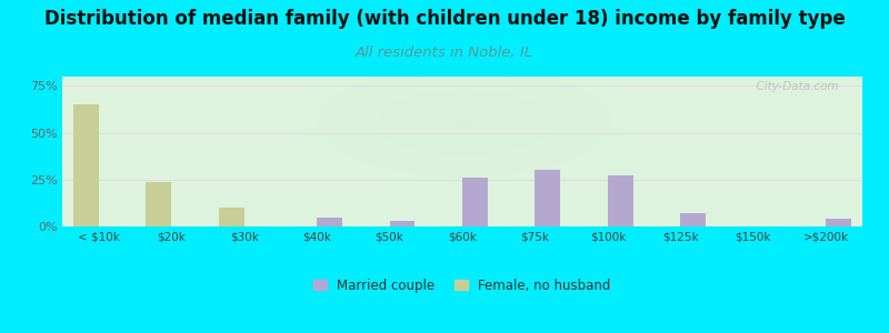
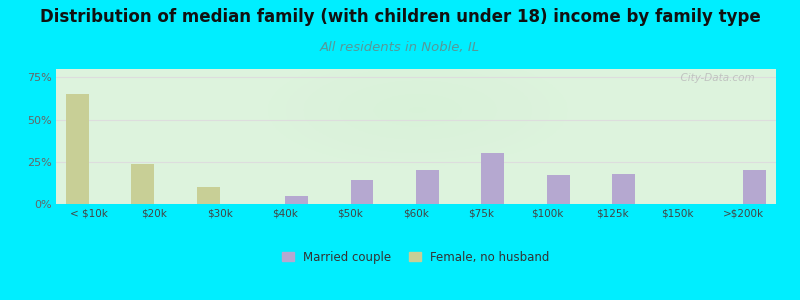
Married couple/$50k: 3% -> 14%
Married couple/$60k: 26% -> 20%
Married couple/$100k: 27% -> 17%
Married couple/$125k: 7% -> 18%
Married couple/>$200k: 4% -> 20%
